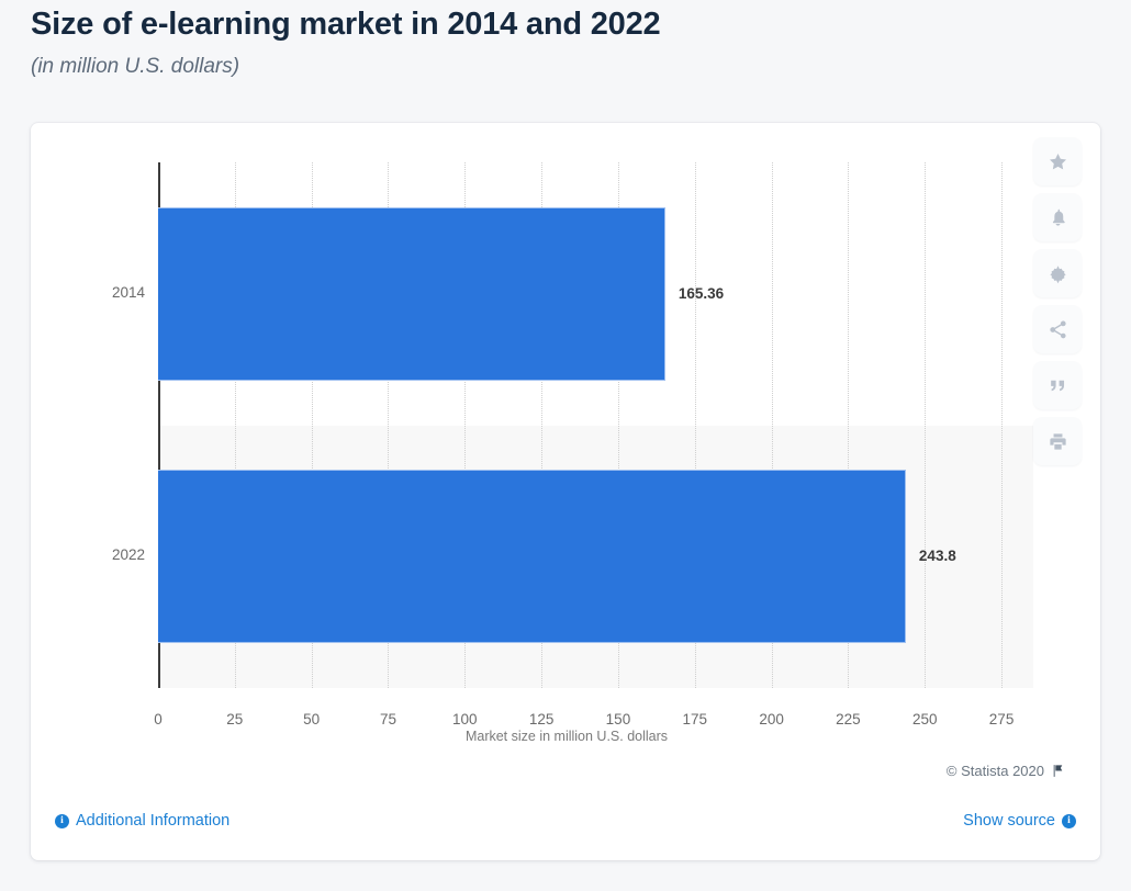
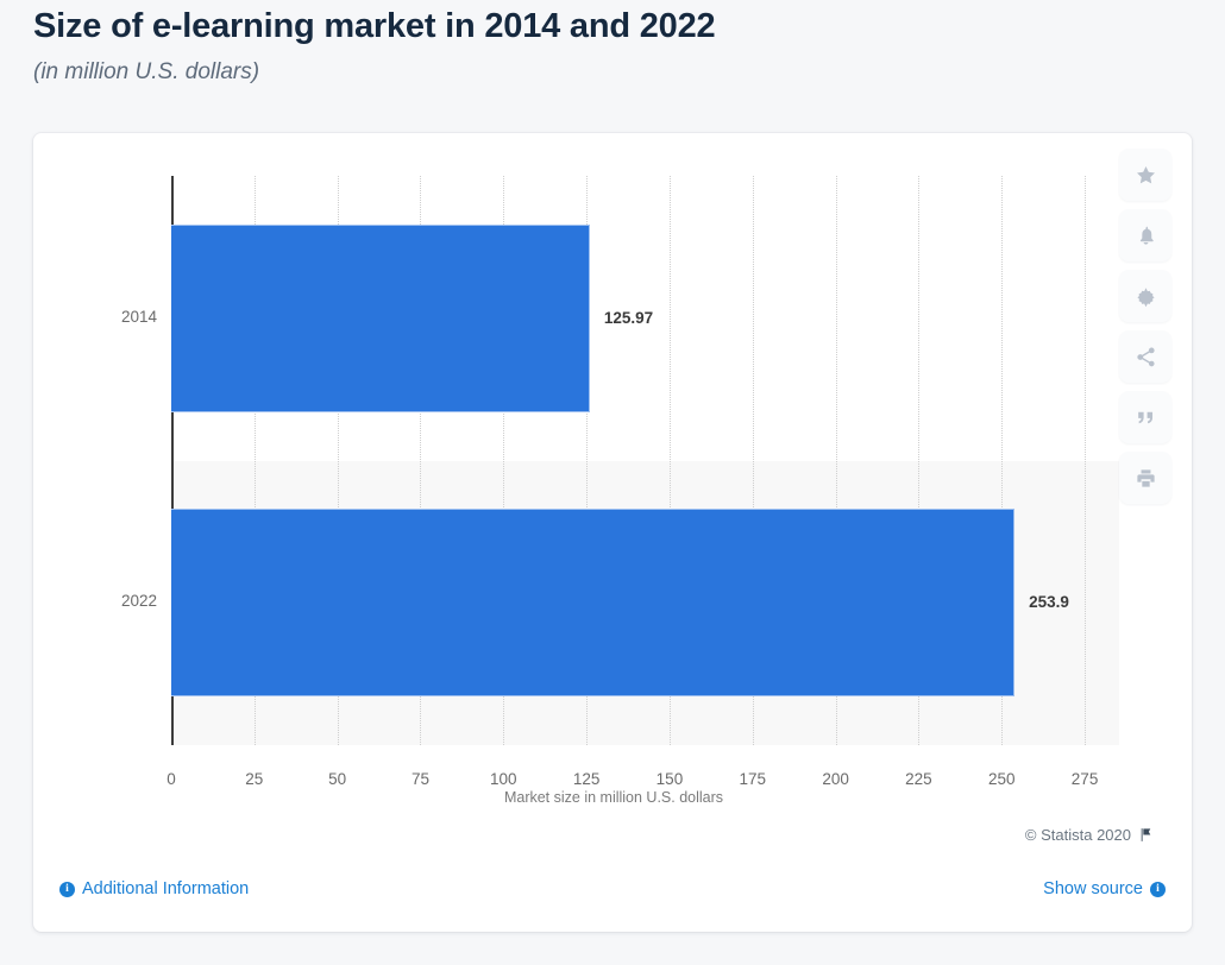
2014: 165.36 -> 125.97
2022: 243.8 -> 253.9
